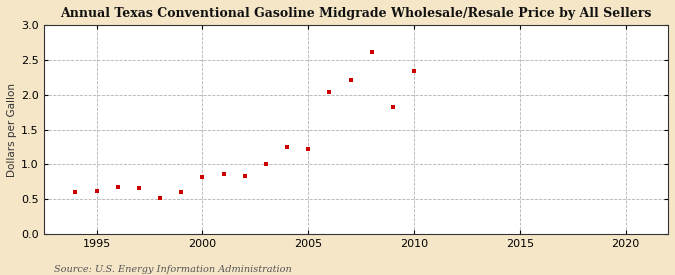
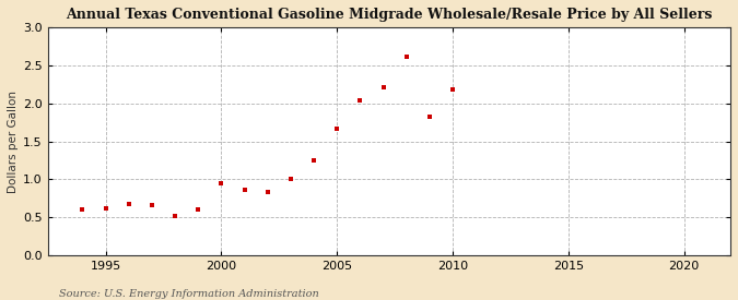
2000: 0.82 -> 0.95
2005: 1.22 -> 1.66
2010: 2.34 -> 2.19
